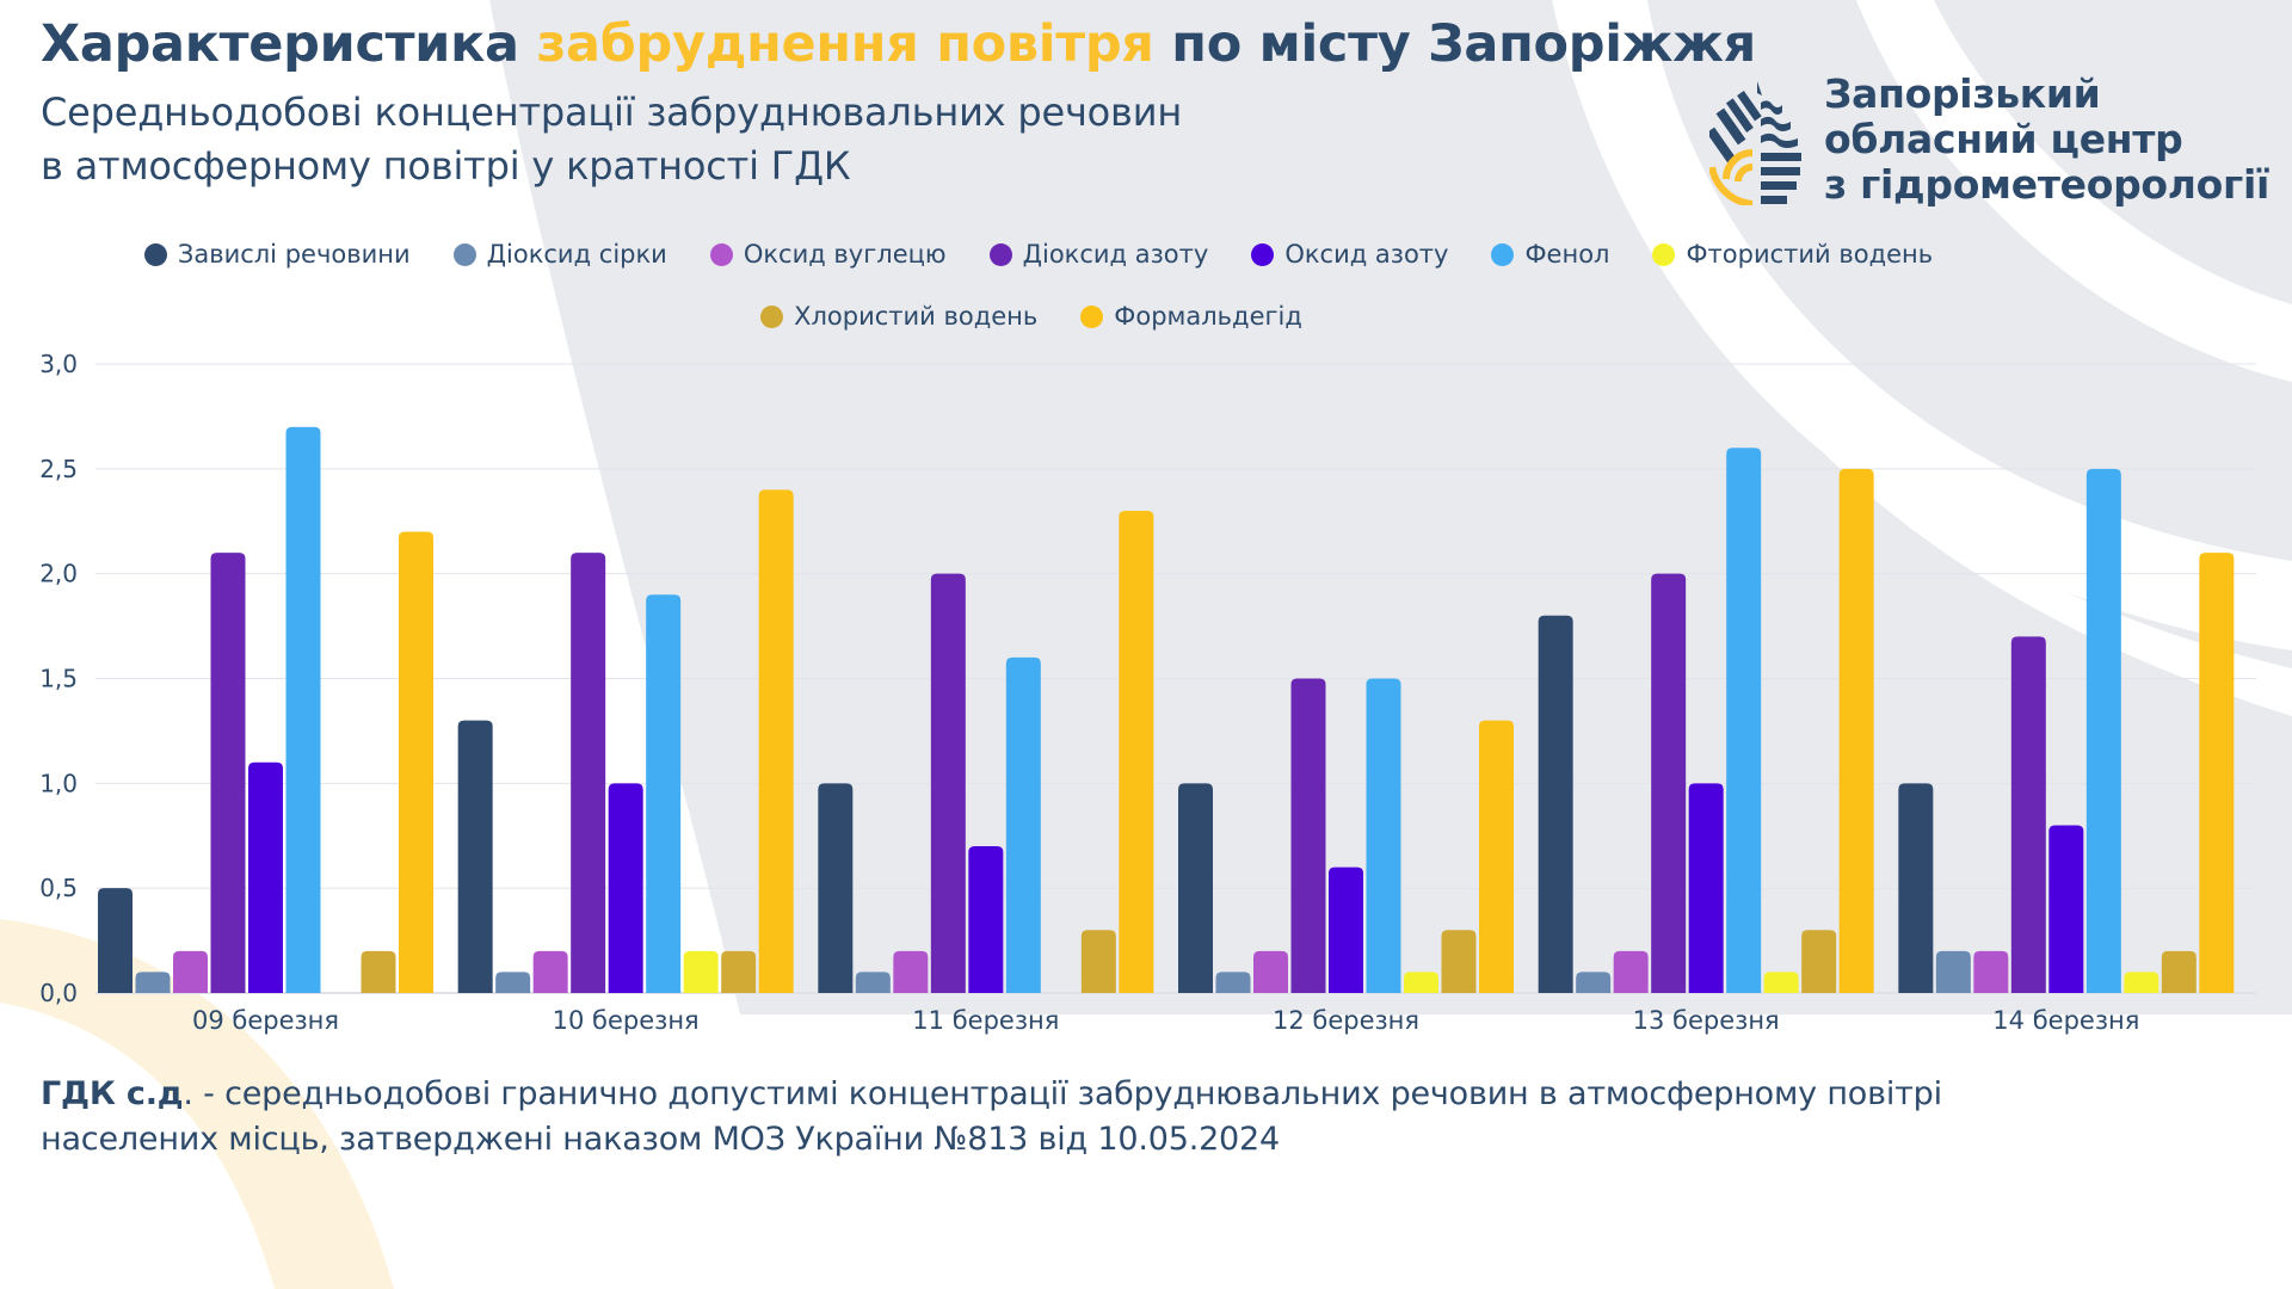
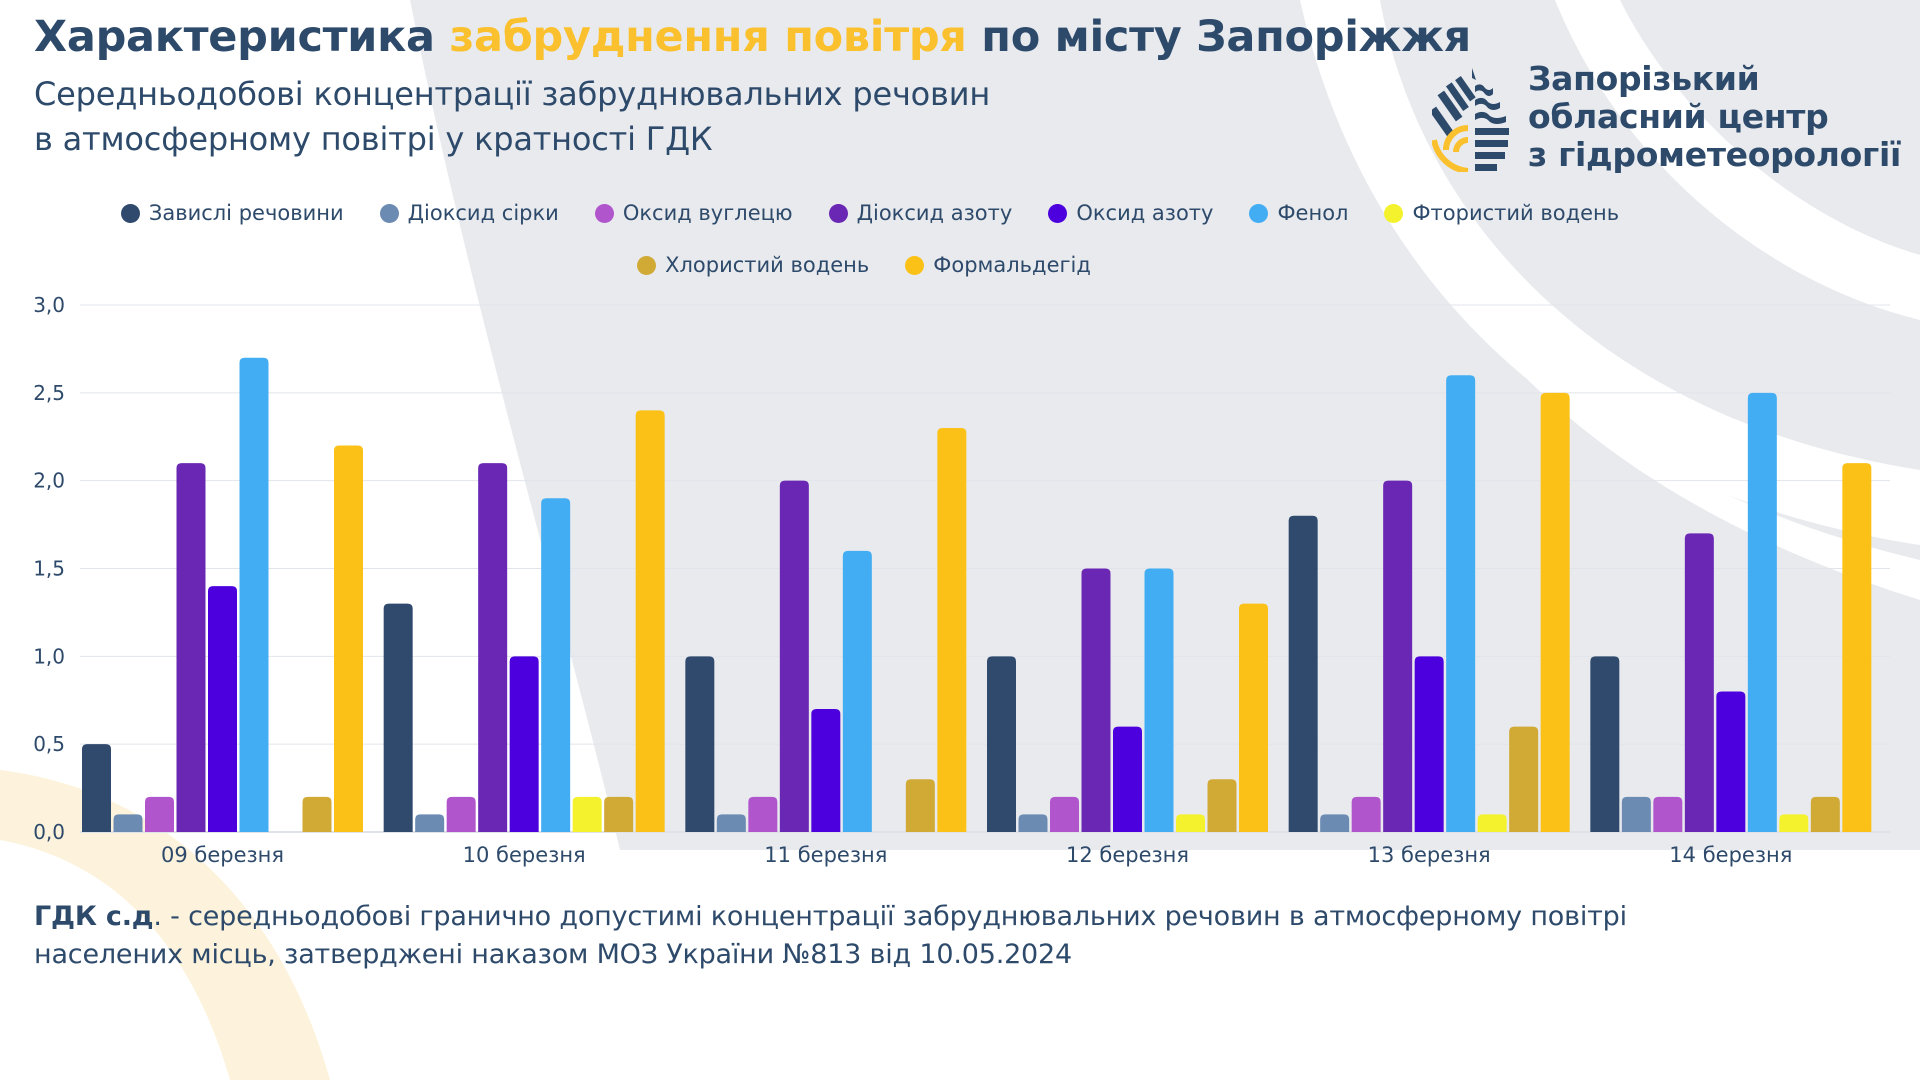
Оксид азоту/09 березня: 1,1 -> 1,4
Хлористий водень/13 березня: 0,3 -> 0,6
